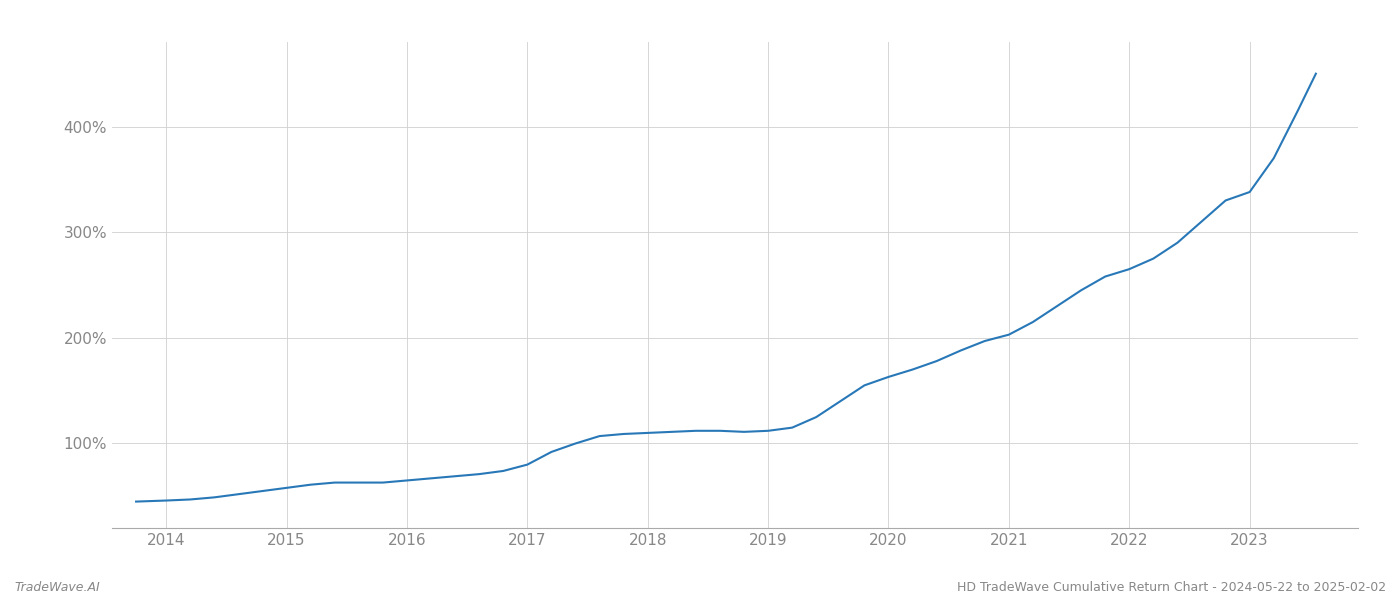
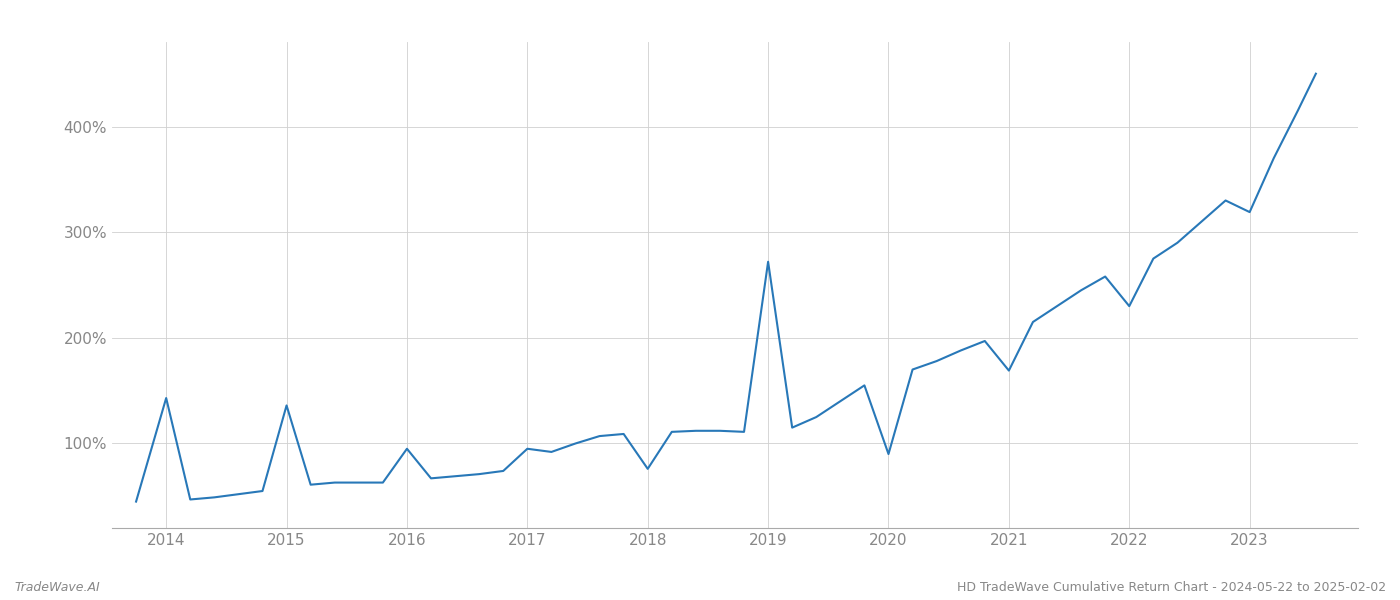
2014: 46% -> 143%
2015: 58% -> 136%
2016: 65% -> 95%
2017: 80% -> 95%
2018: 110% -> 76%
2019: 112% -> 272%
2020: 163% -> 90%
2021: 203% -> 169%
2022: 265% -> 230%
2023: 338% -> 319%
